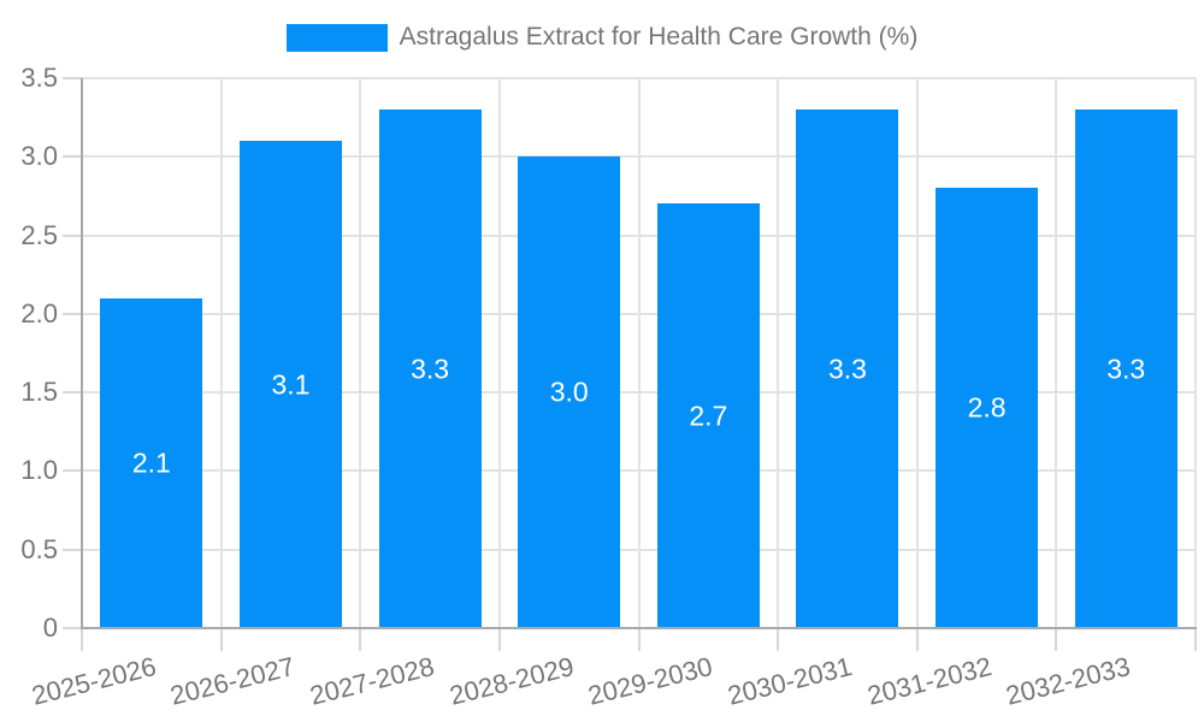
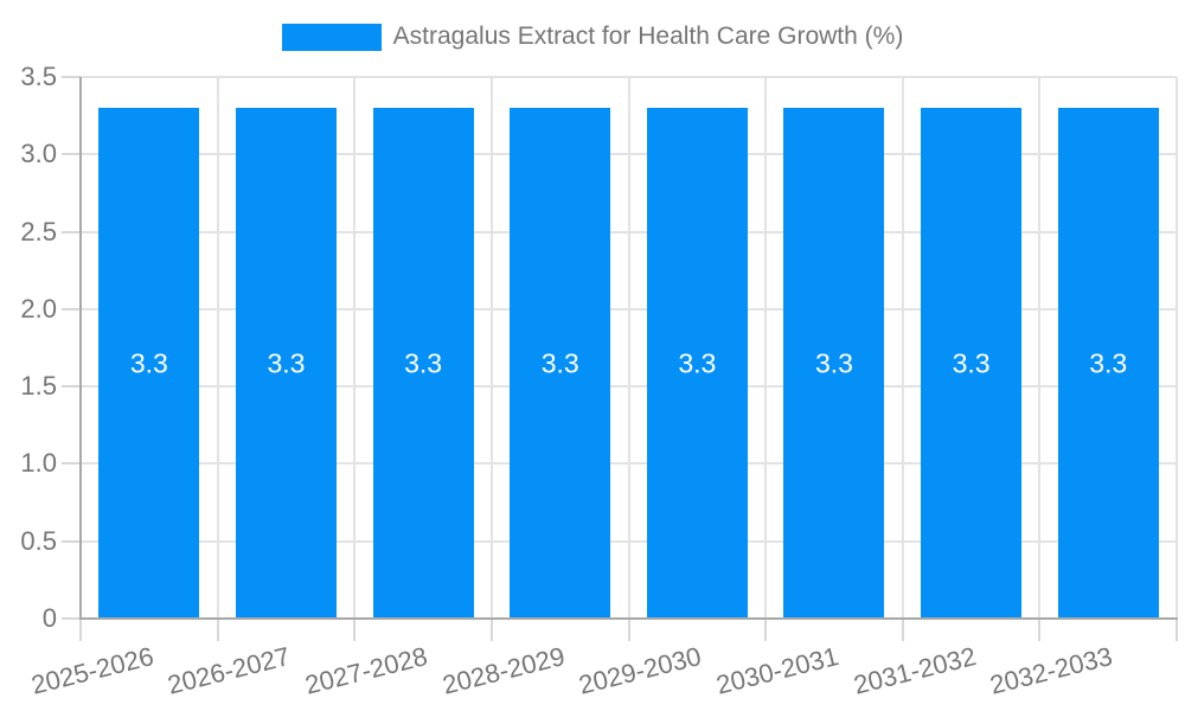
2025-2026: 2.1 -> 3.3
2026-2027: 3.1 -> 3.3
2028-2029: 3.0 -> 3.3
2029-2030: 2.7 -> 3.3
2031-2032: 2.8 -> 3.3
